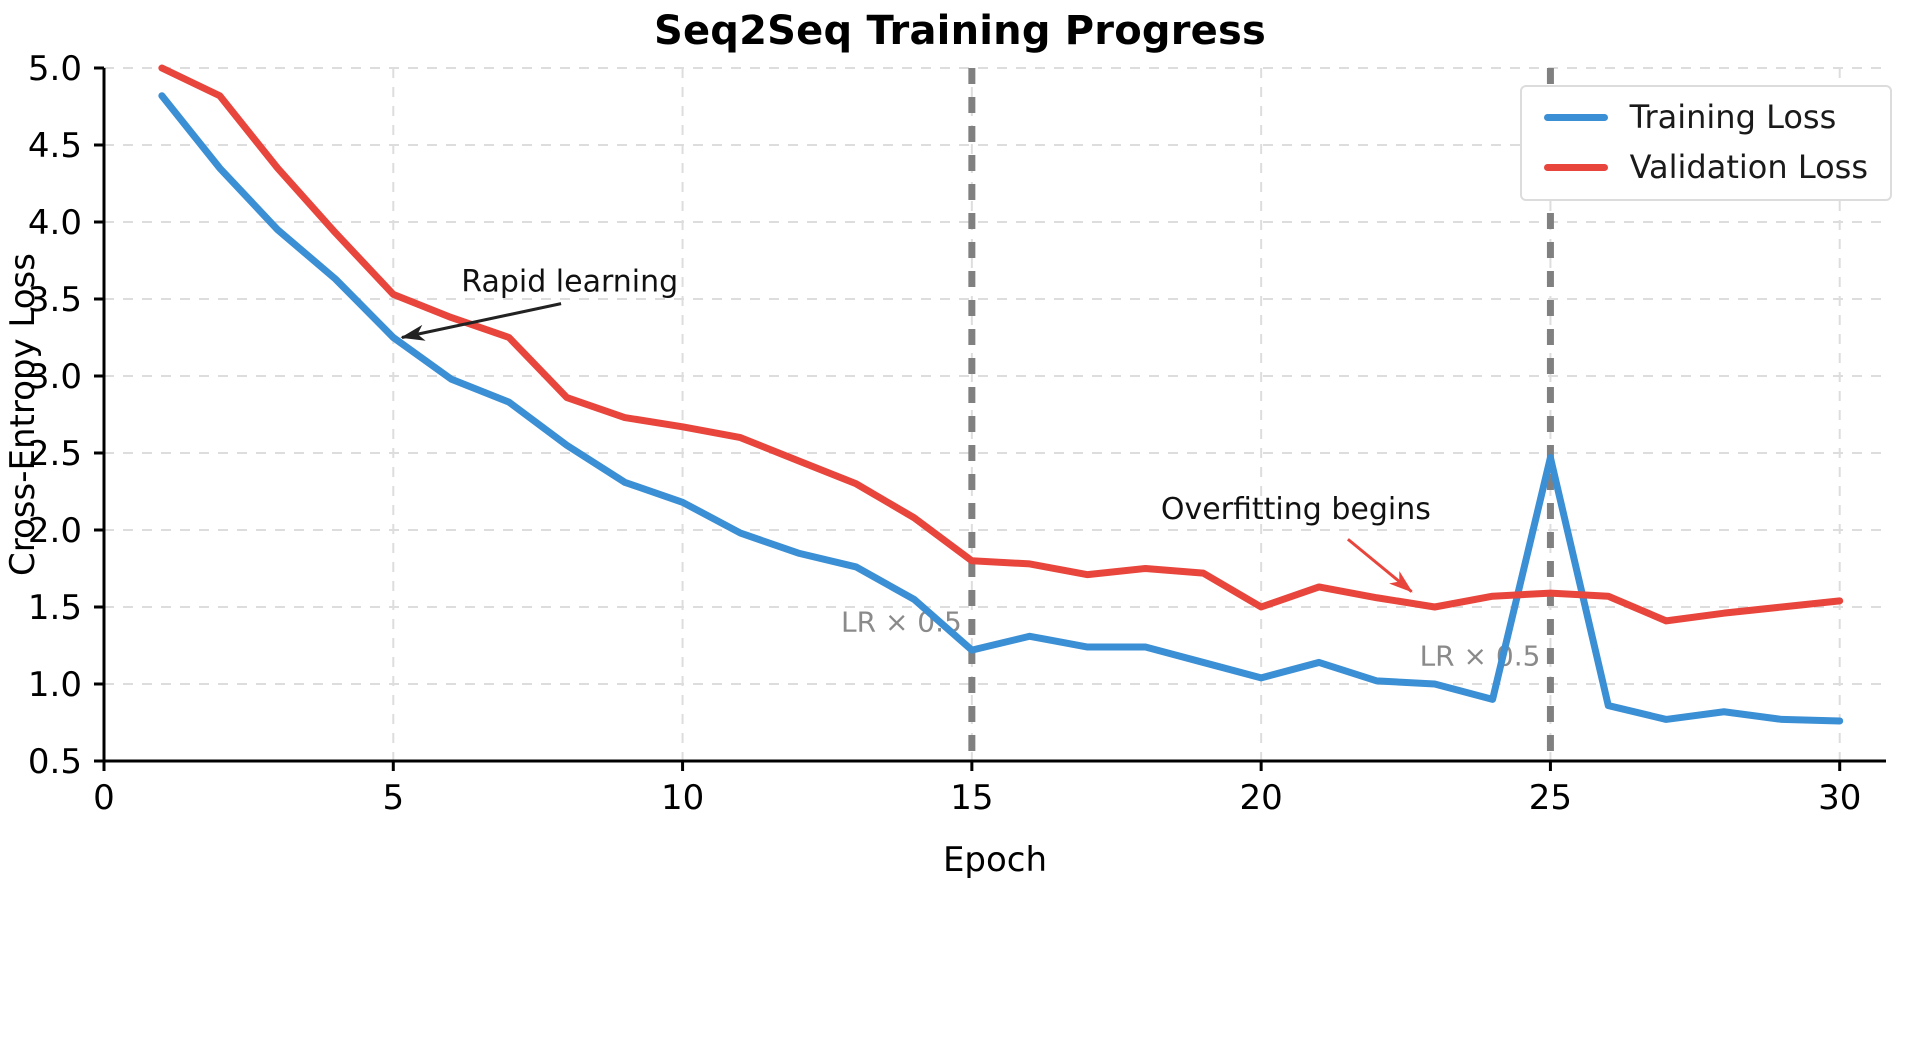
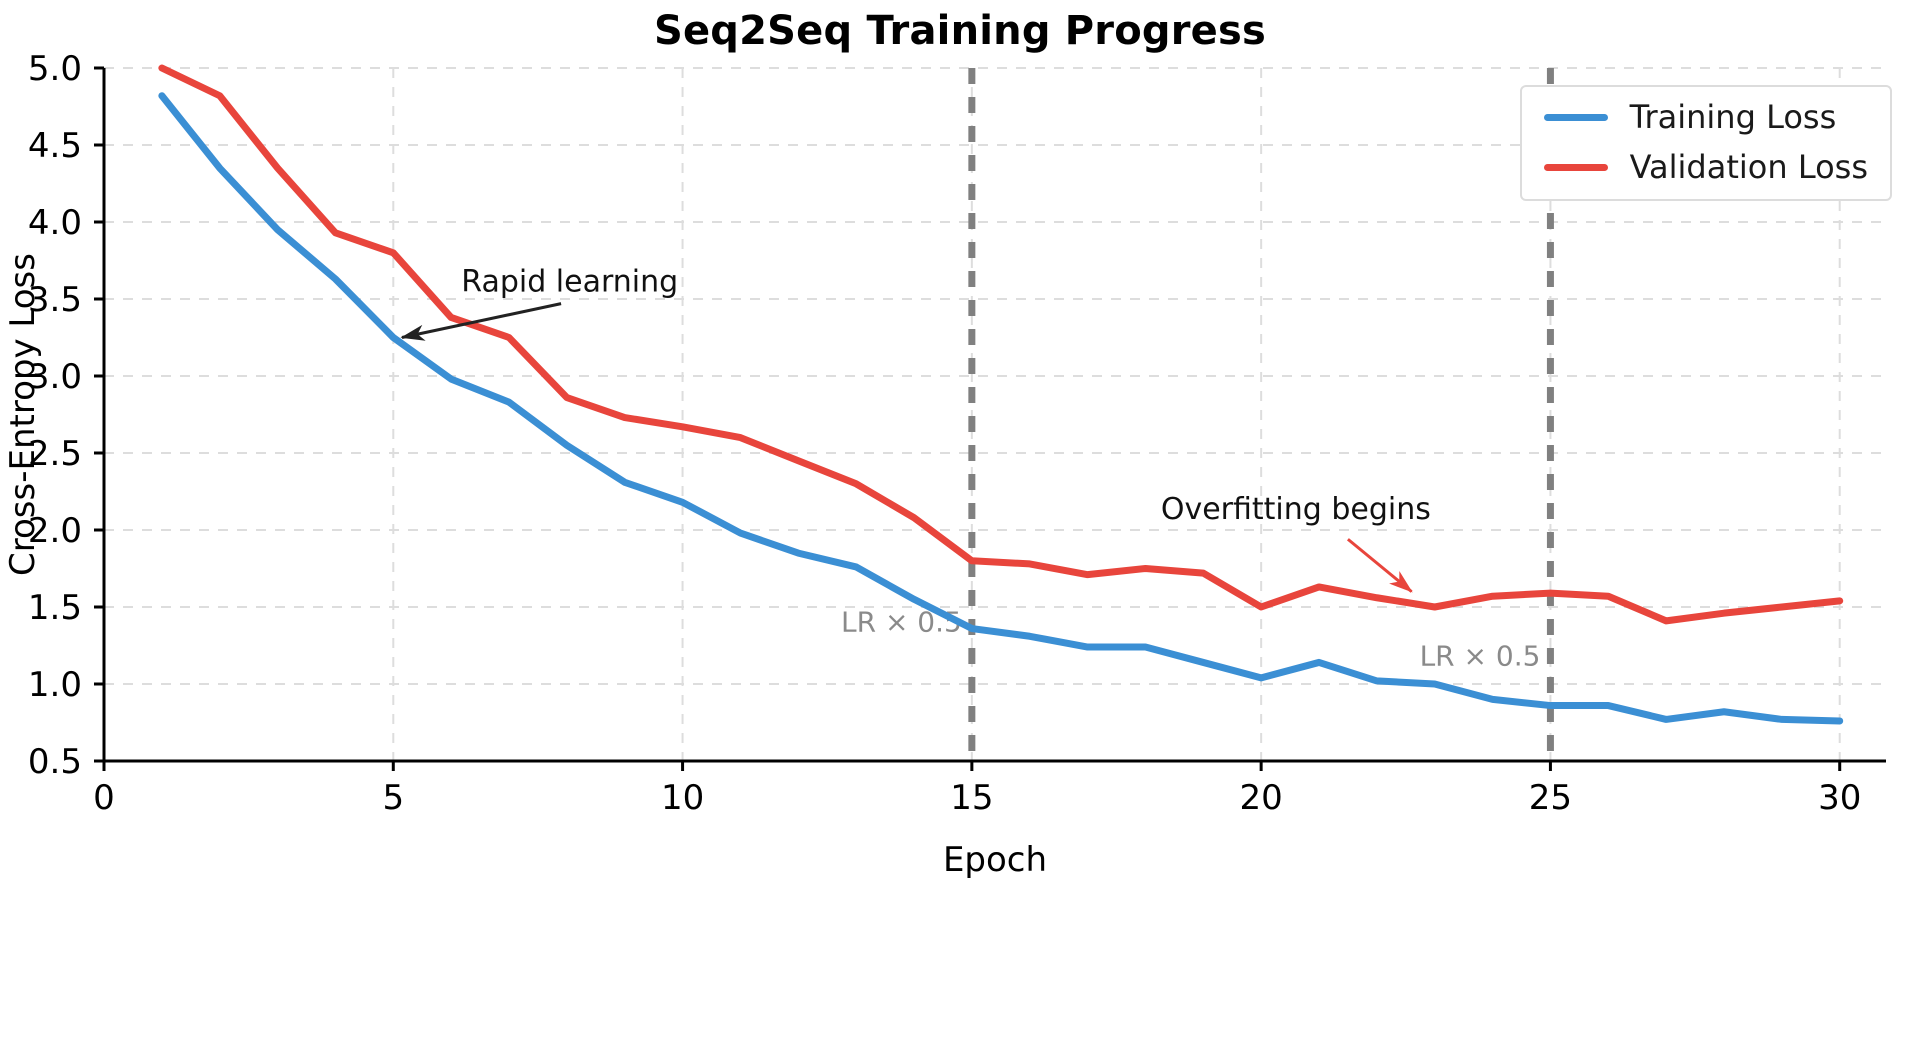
Validation Loss/5: 3.53 -> 3.80
Training Loss/15: 1.22 -> 1.36
Training Loss/25: 2.47 -> 0.86
